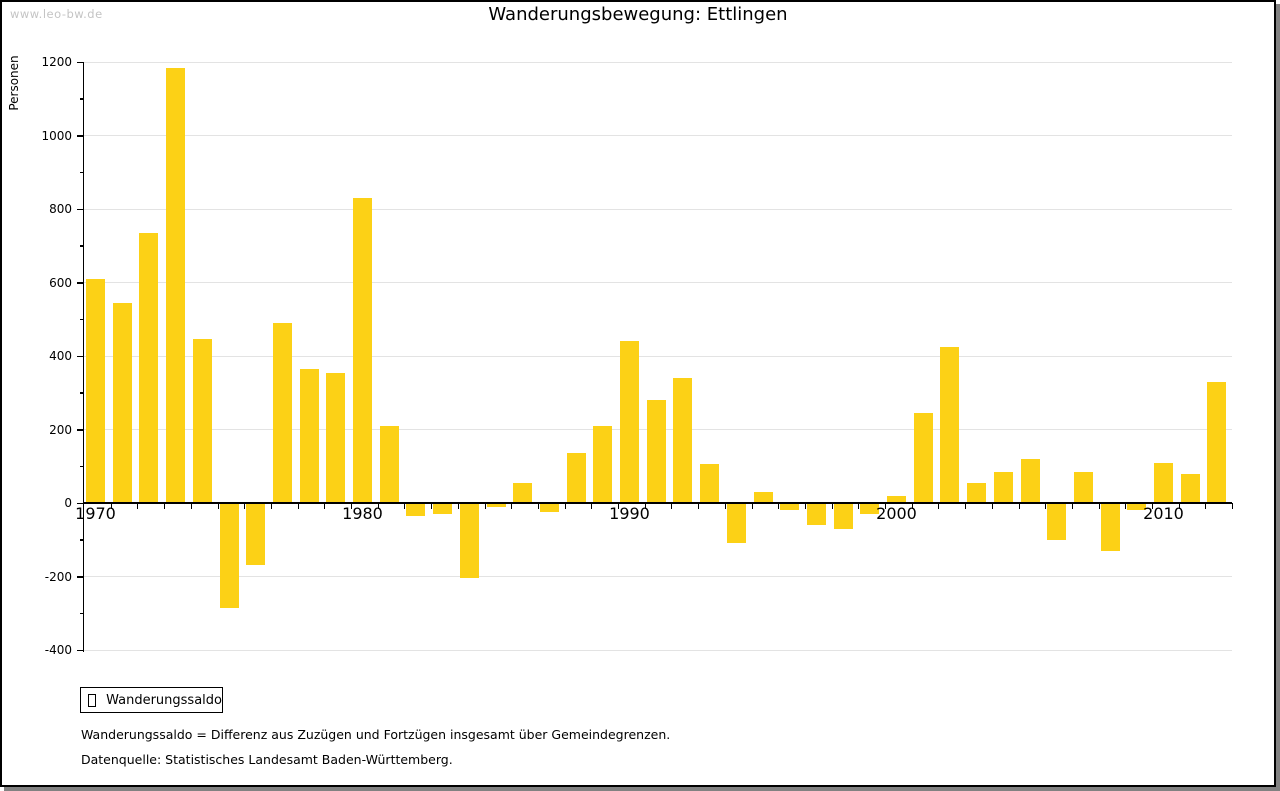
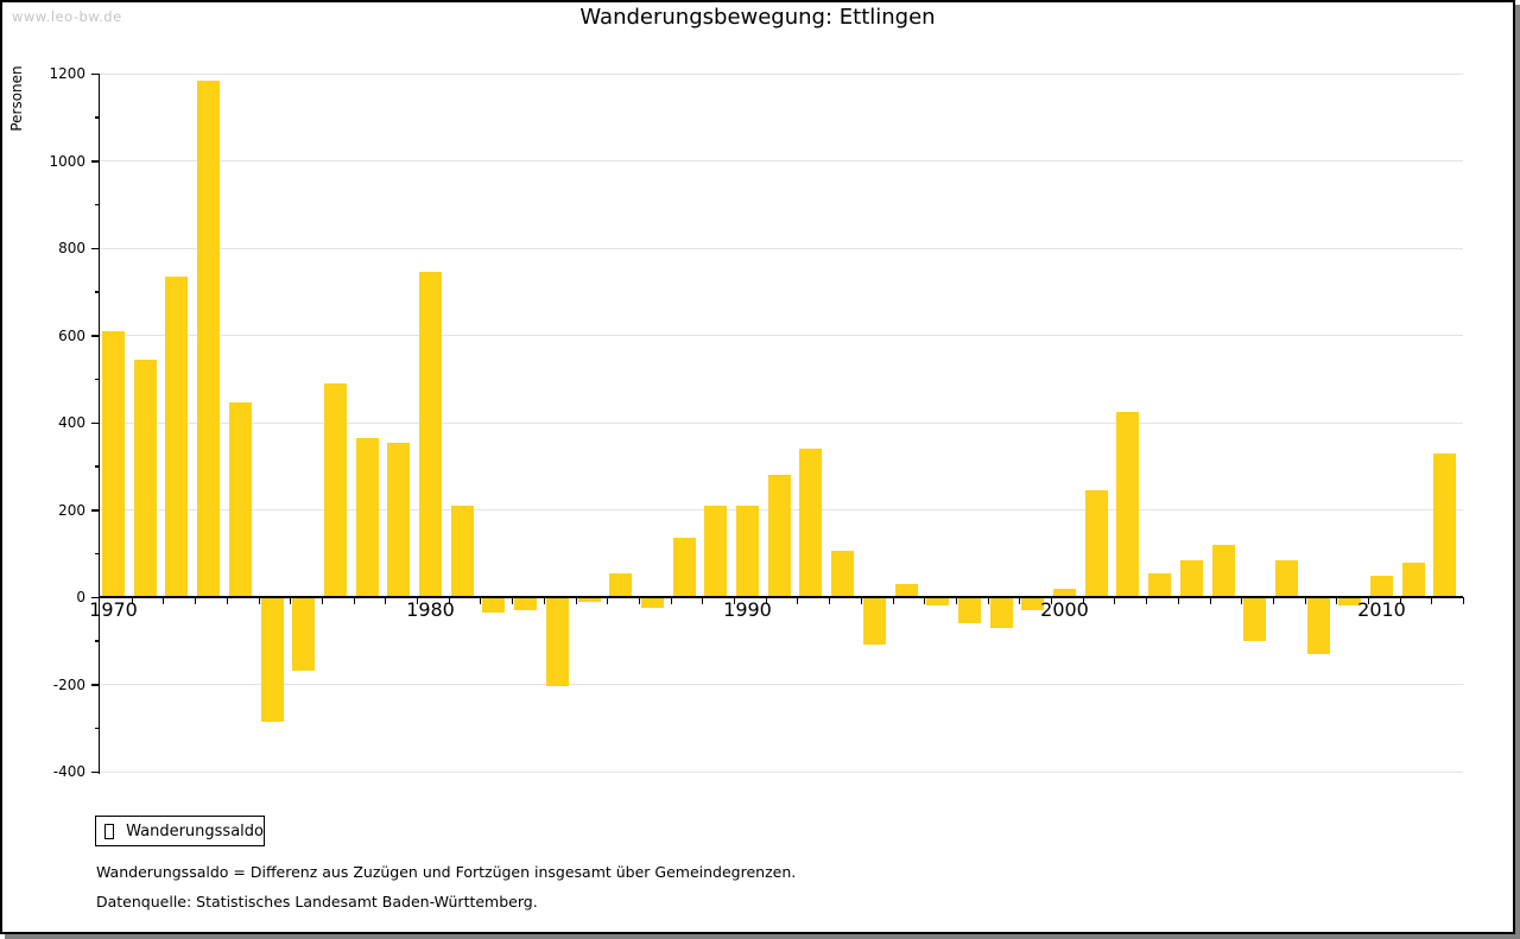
1980: 830 -> 740
1990: 440 -> 210
2010: 110 -> 50
